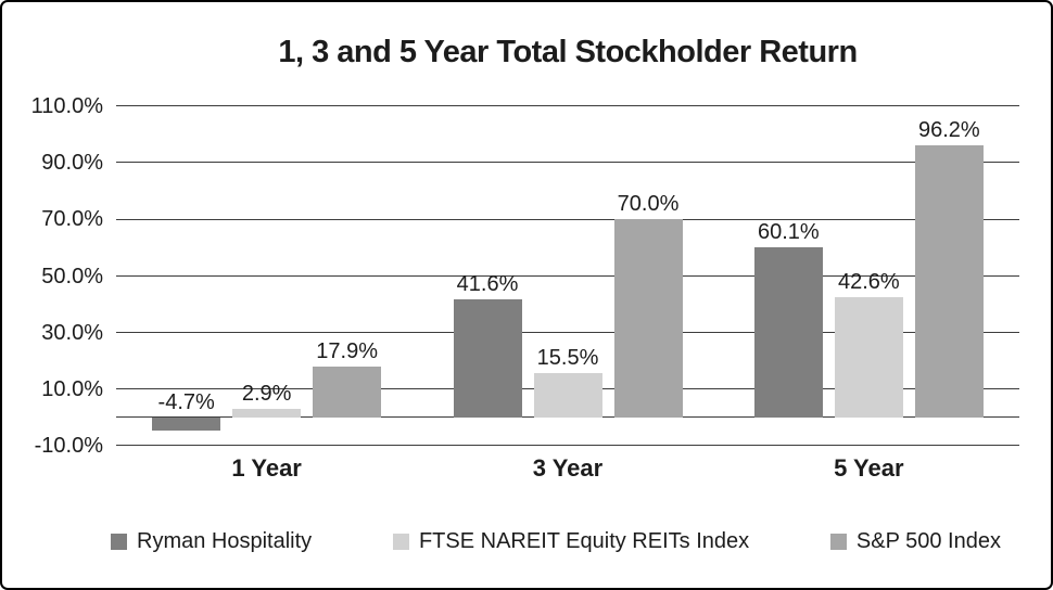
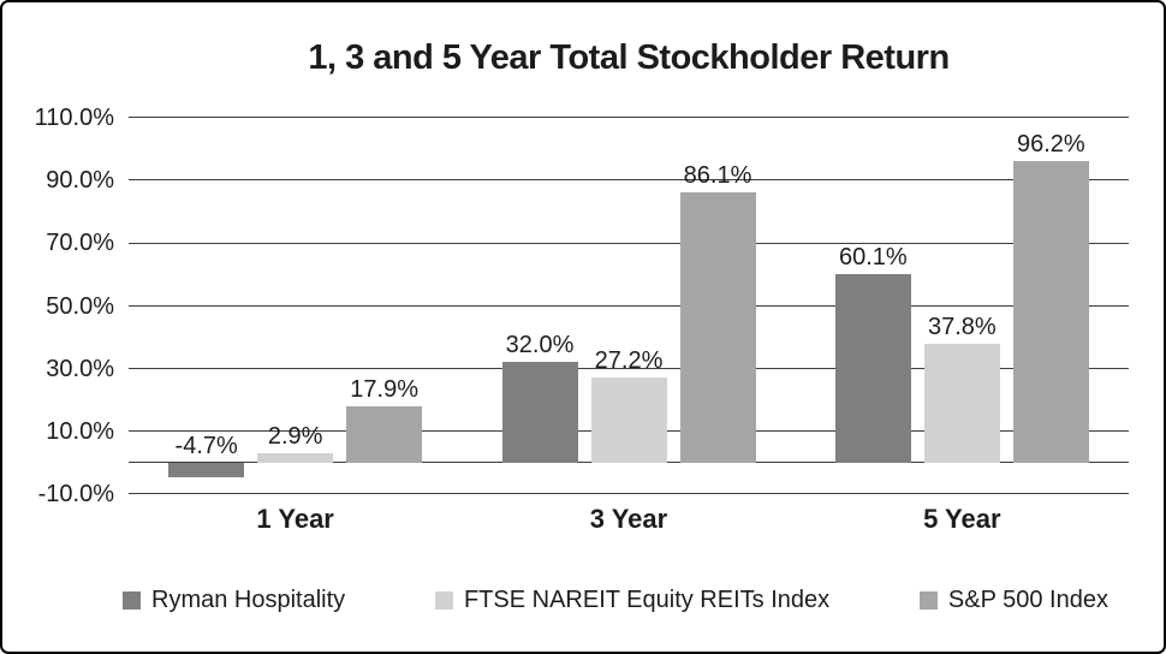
Ryman Hospitality/3 Year: 41.6% -> 32.0%
FTSE NAREIT Equity REITs Index/3 Year: 15.5% -> 27.2%
S&P 500 Index/3 Year: 70.0% -> 86.1%
FTSE NAREIT Equity REITs Index/5 Year: 42.6% -> 37.8%
